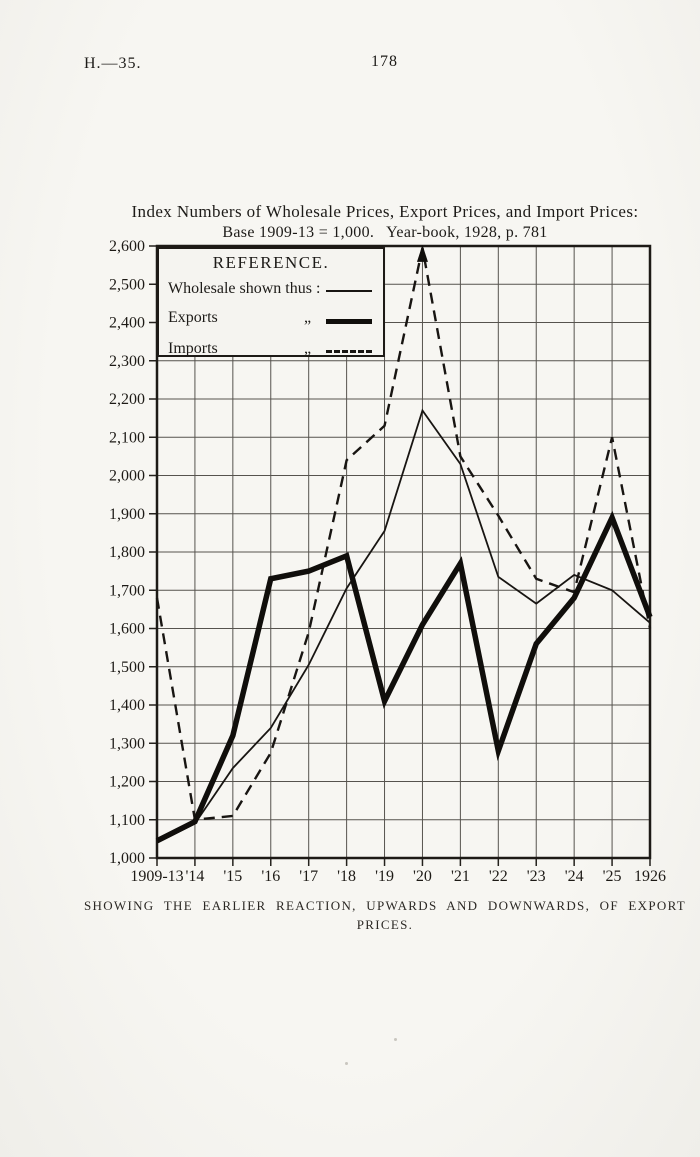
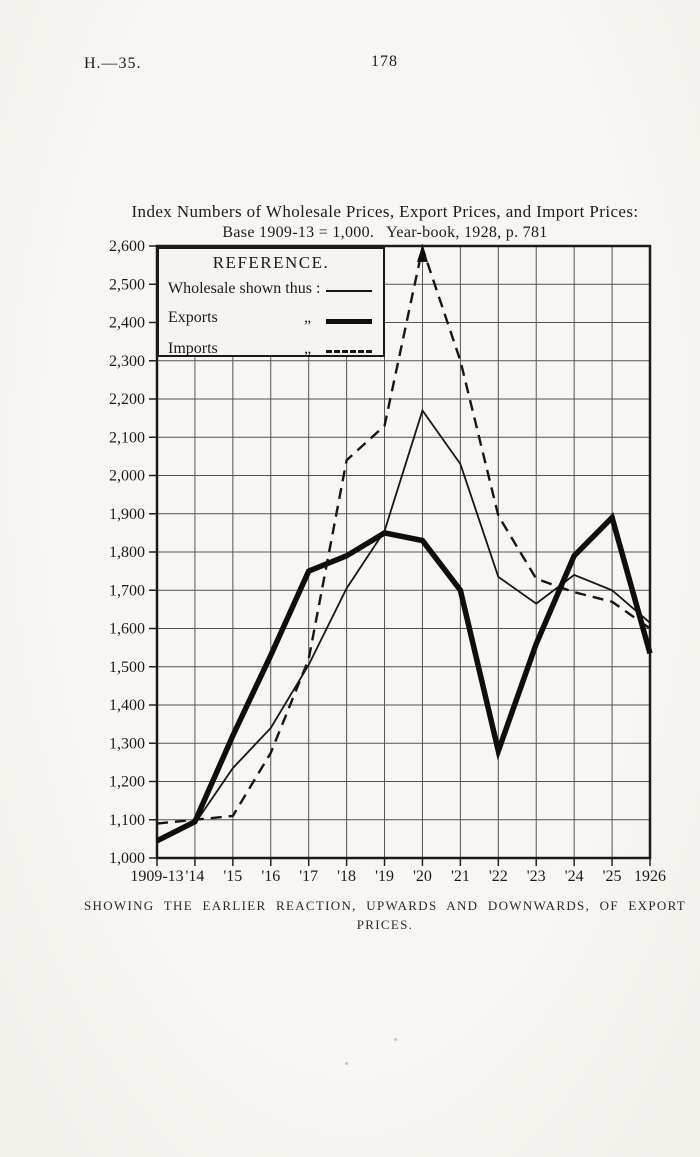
Imports/1909-13: 1680 -> 1090
Exports/'16: 1730 -> 1530
Imports/'17: 1590 -> 1520
Exports/'19: 1410 -> 1850
Exports/'20: 1610 -> 1830
Exports/'21: 1770 -> 1700
Imports/'21: 2050 -> 2300
Exports/'24: 1680 -> 1790
Imports/'25: 2100 -> 1670
Exports/1926: 1630 -> 1540
